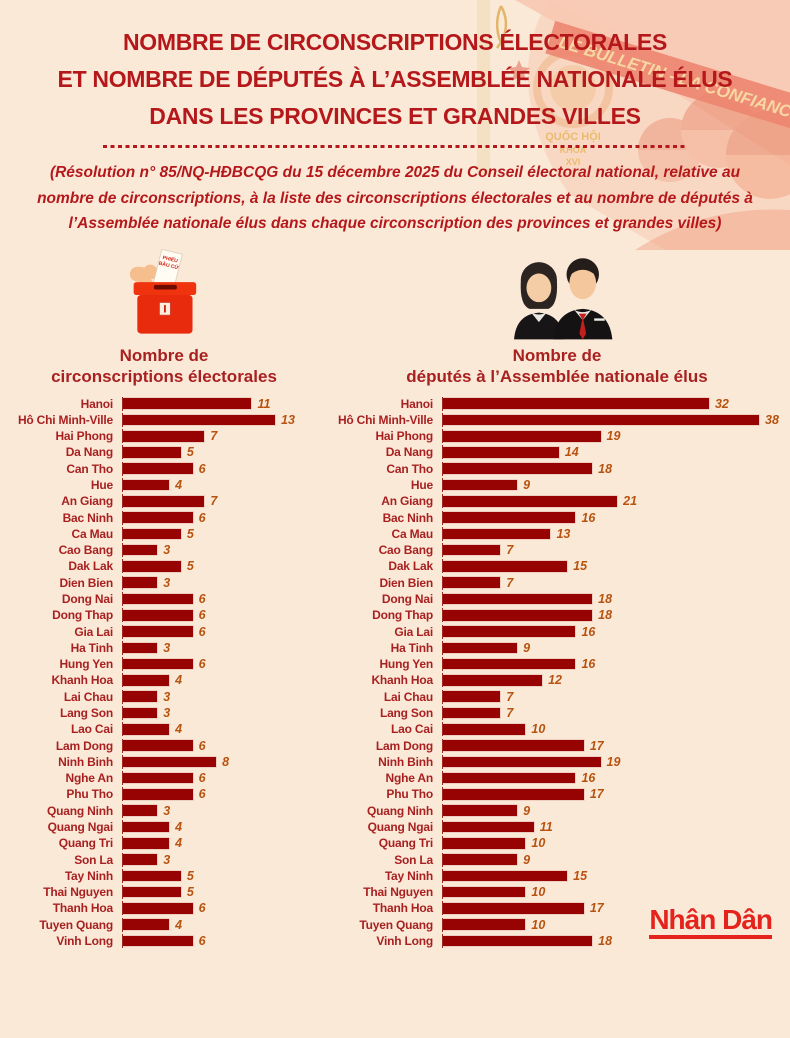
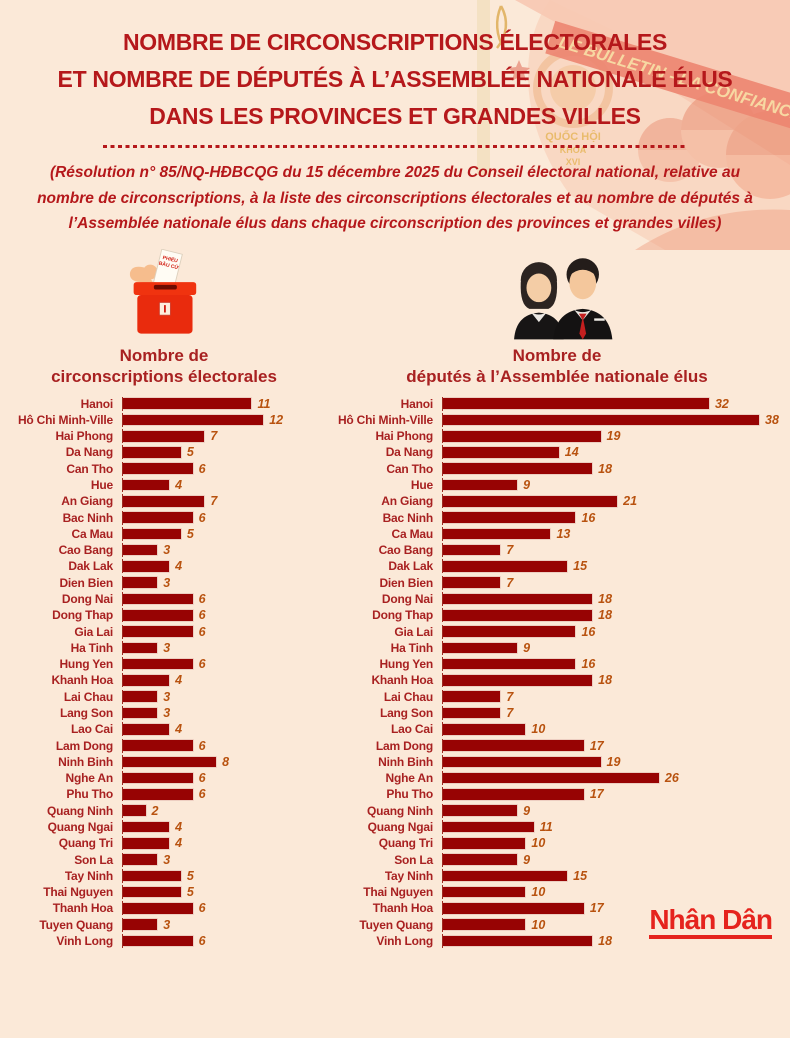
Nombre de circonscriptions électorales/Hô Chi Minh-Ville: 13 -> 12
Nombre de circonscriptions électorales/Dak Lak: 5 -> 4
Nombre de circonscriptions électorales/Quang Ninh: 3 -> 2
Nombre de circonscriptions électorales/Tuyen Quang: 4 -> 3
Nombre de députés à l’Assemblée nationale élus/Khanh Hoa: 12 -> 18
Nombre de députés à l’Assemblée nationale élus/Nghe An: 16 -> 26
